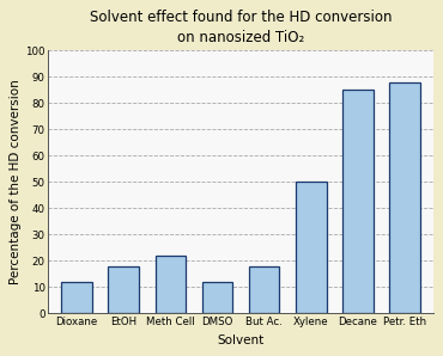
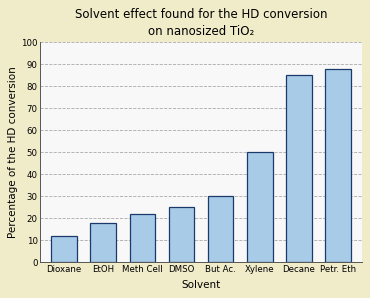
DMSO: 12 -> 25
But Ac.: 18 -> 30
